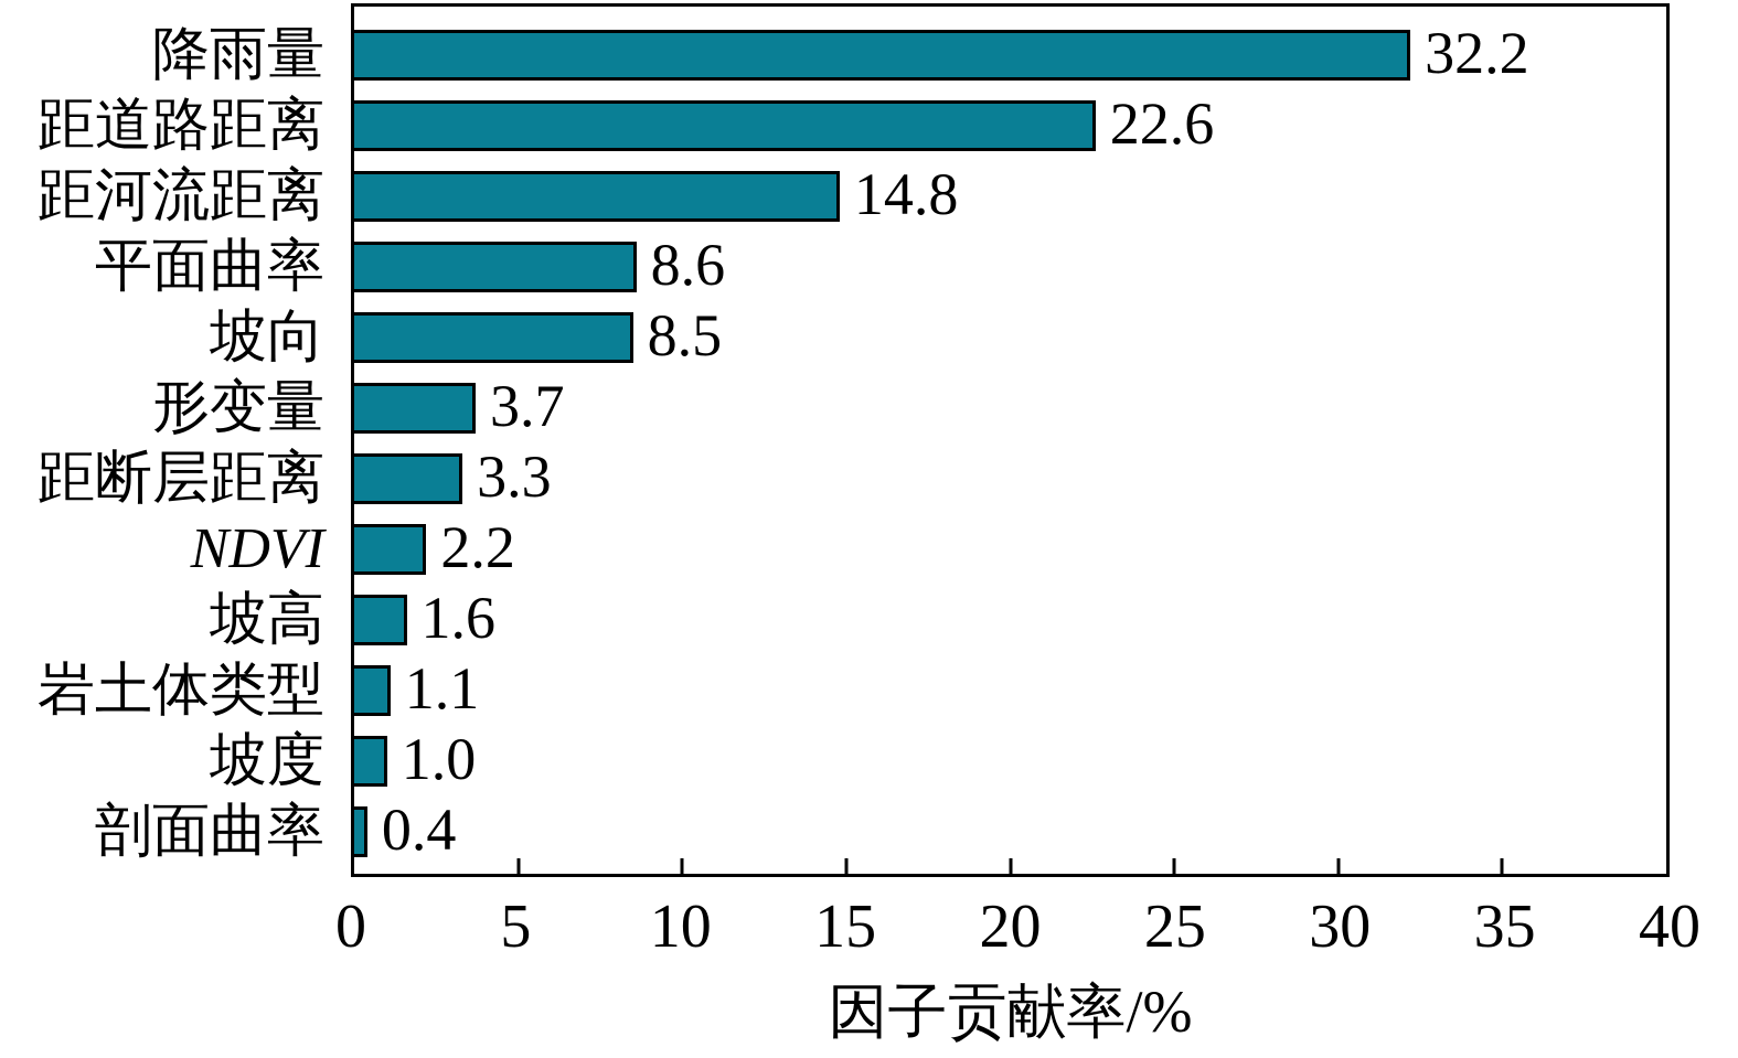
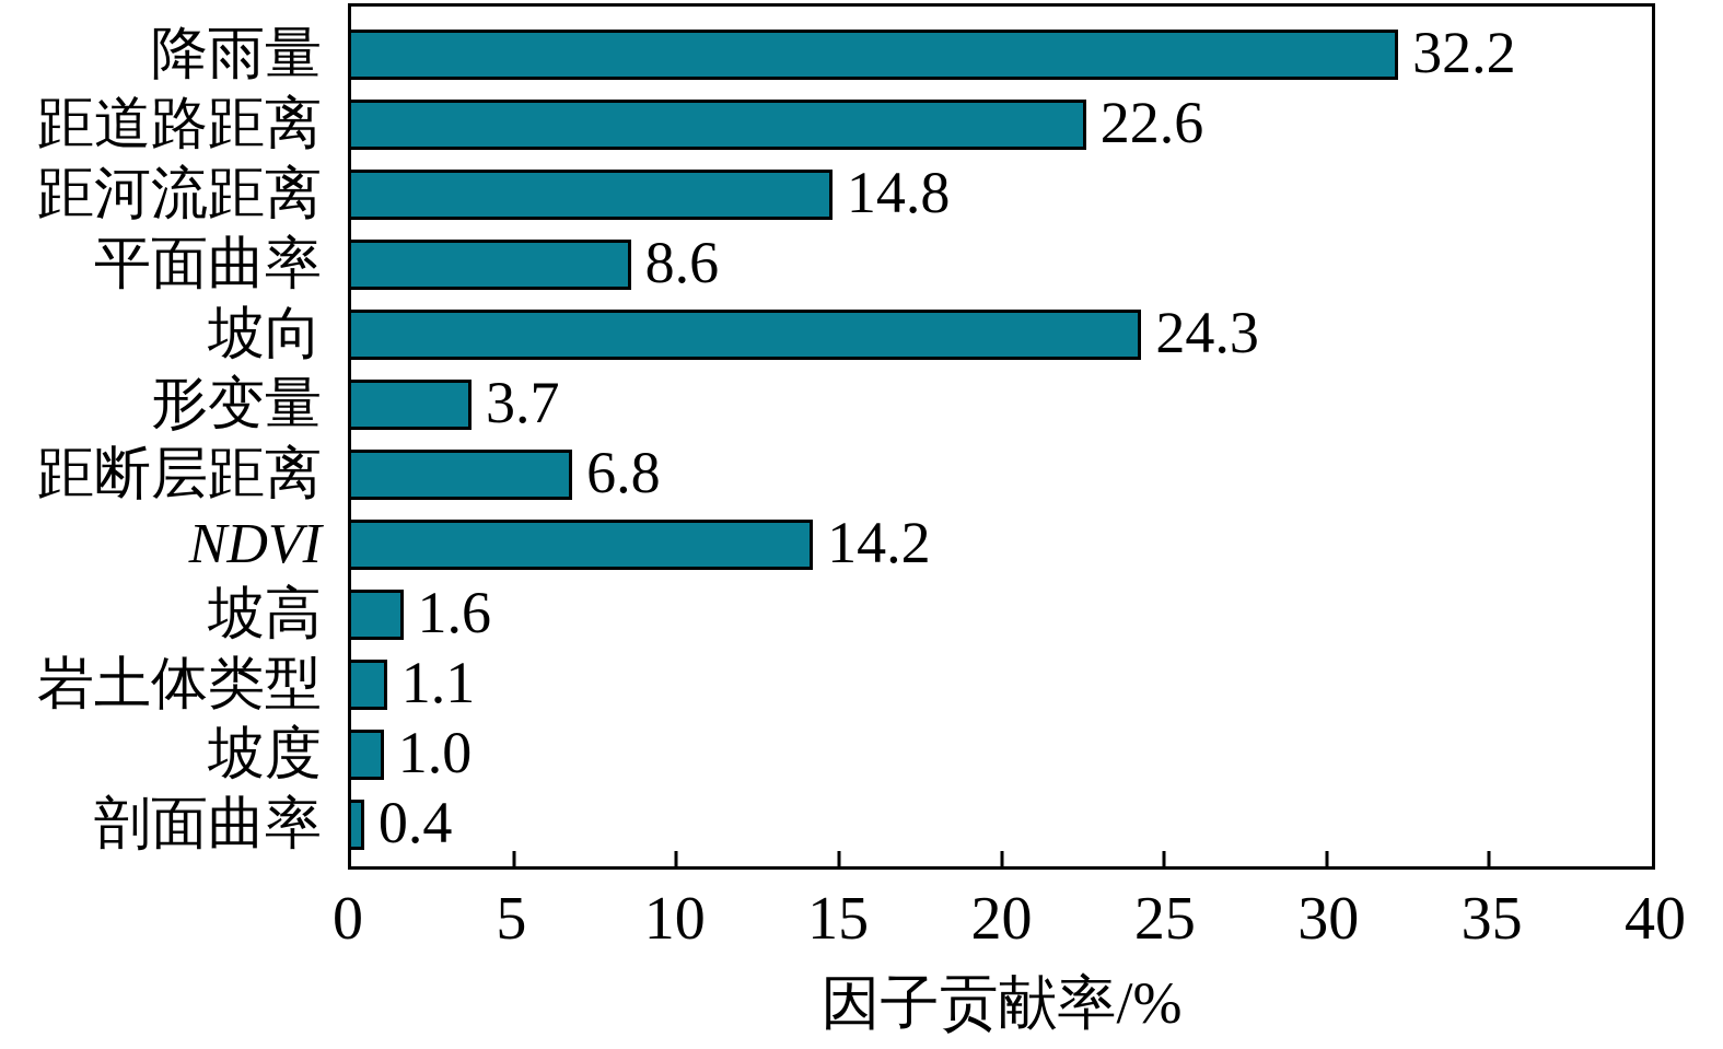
坡向: 8.5 -> 24.3
距断层距离: 3.3 -> 6.8
NDVI: 2.2 -> 14.2
